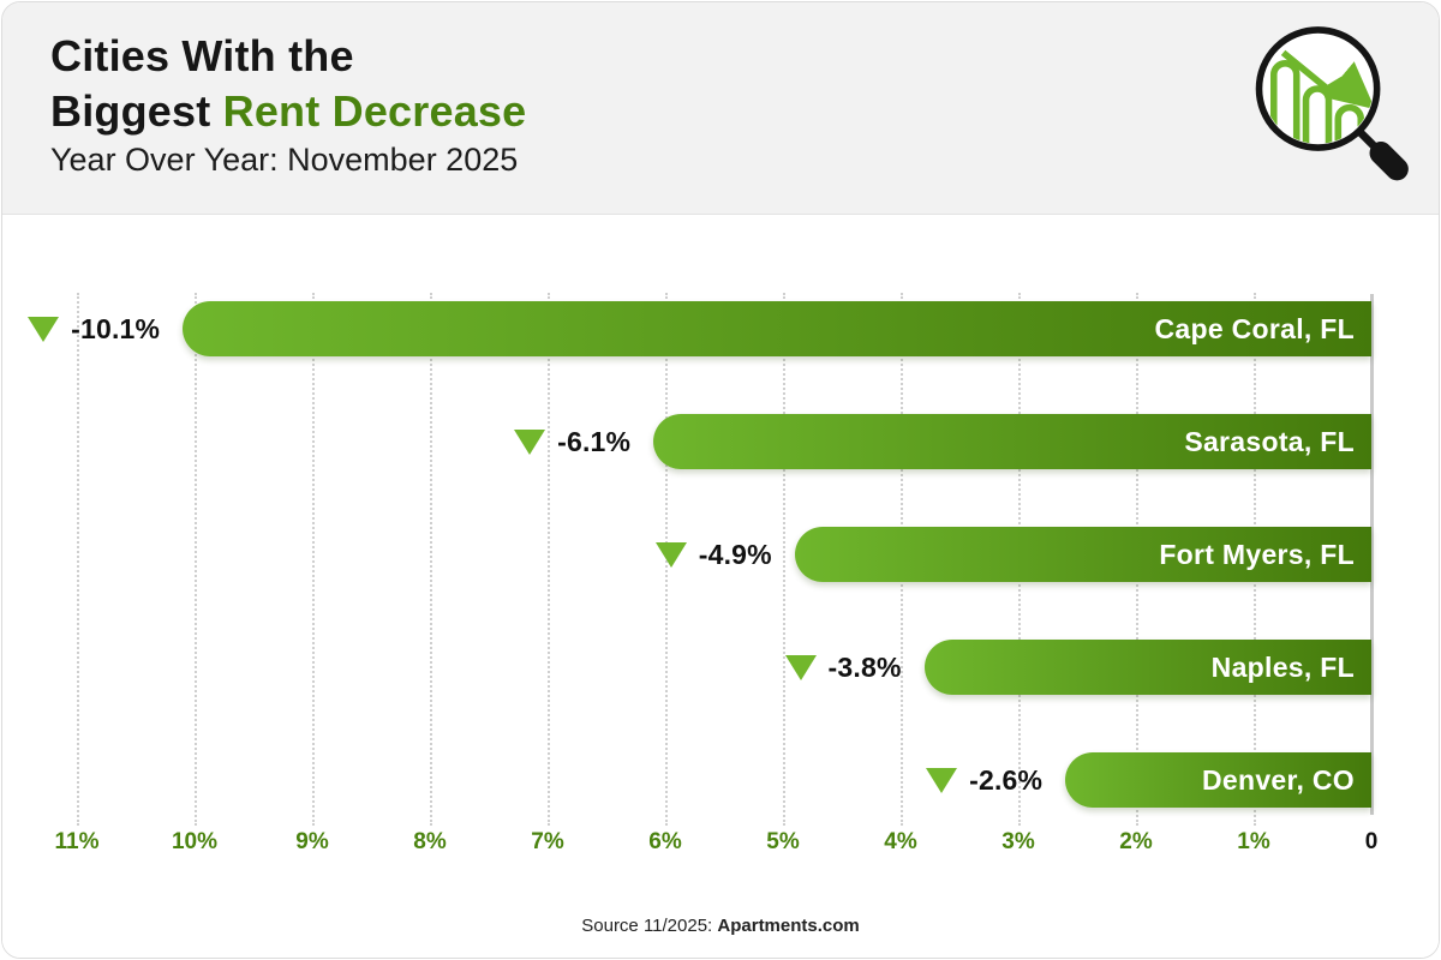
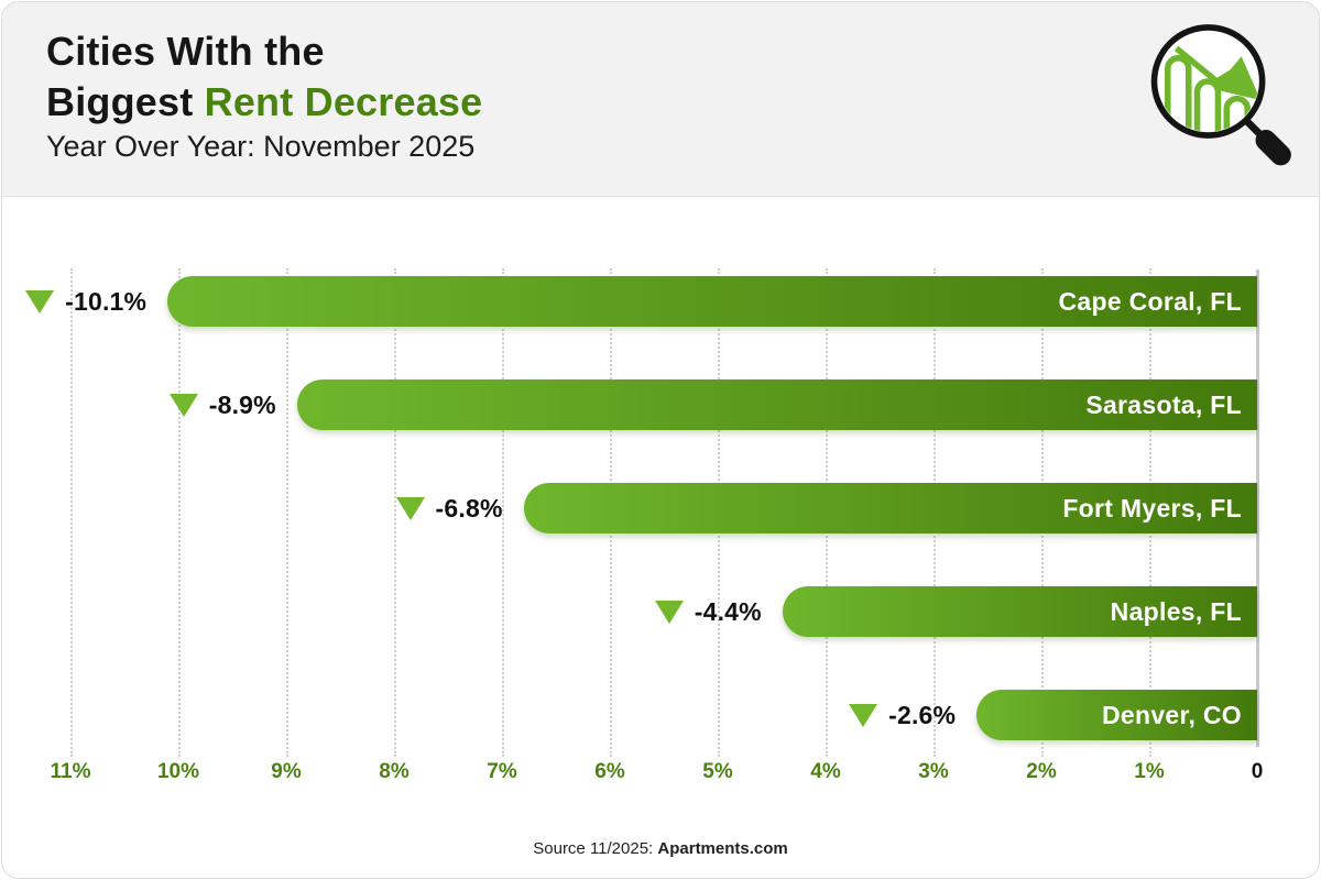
Sarasota, FL: -6.1% -> -8.9%
Fort Myers, FL: -4.9% -> -6.8%
Naples, FL: -3.8% -> -4.4%
